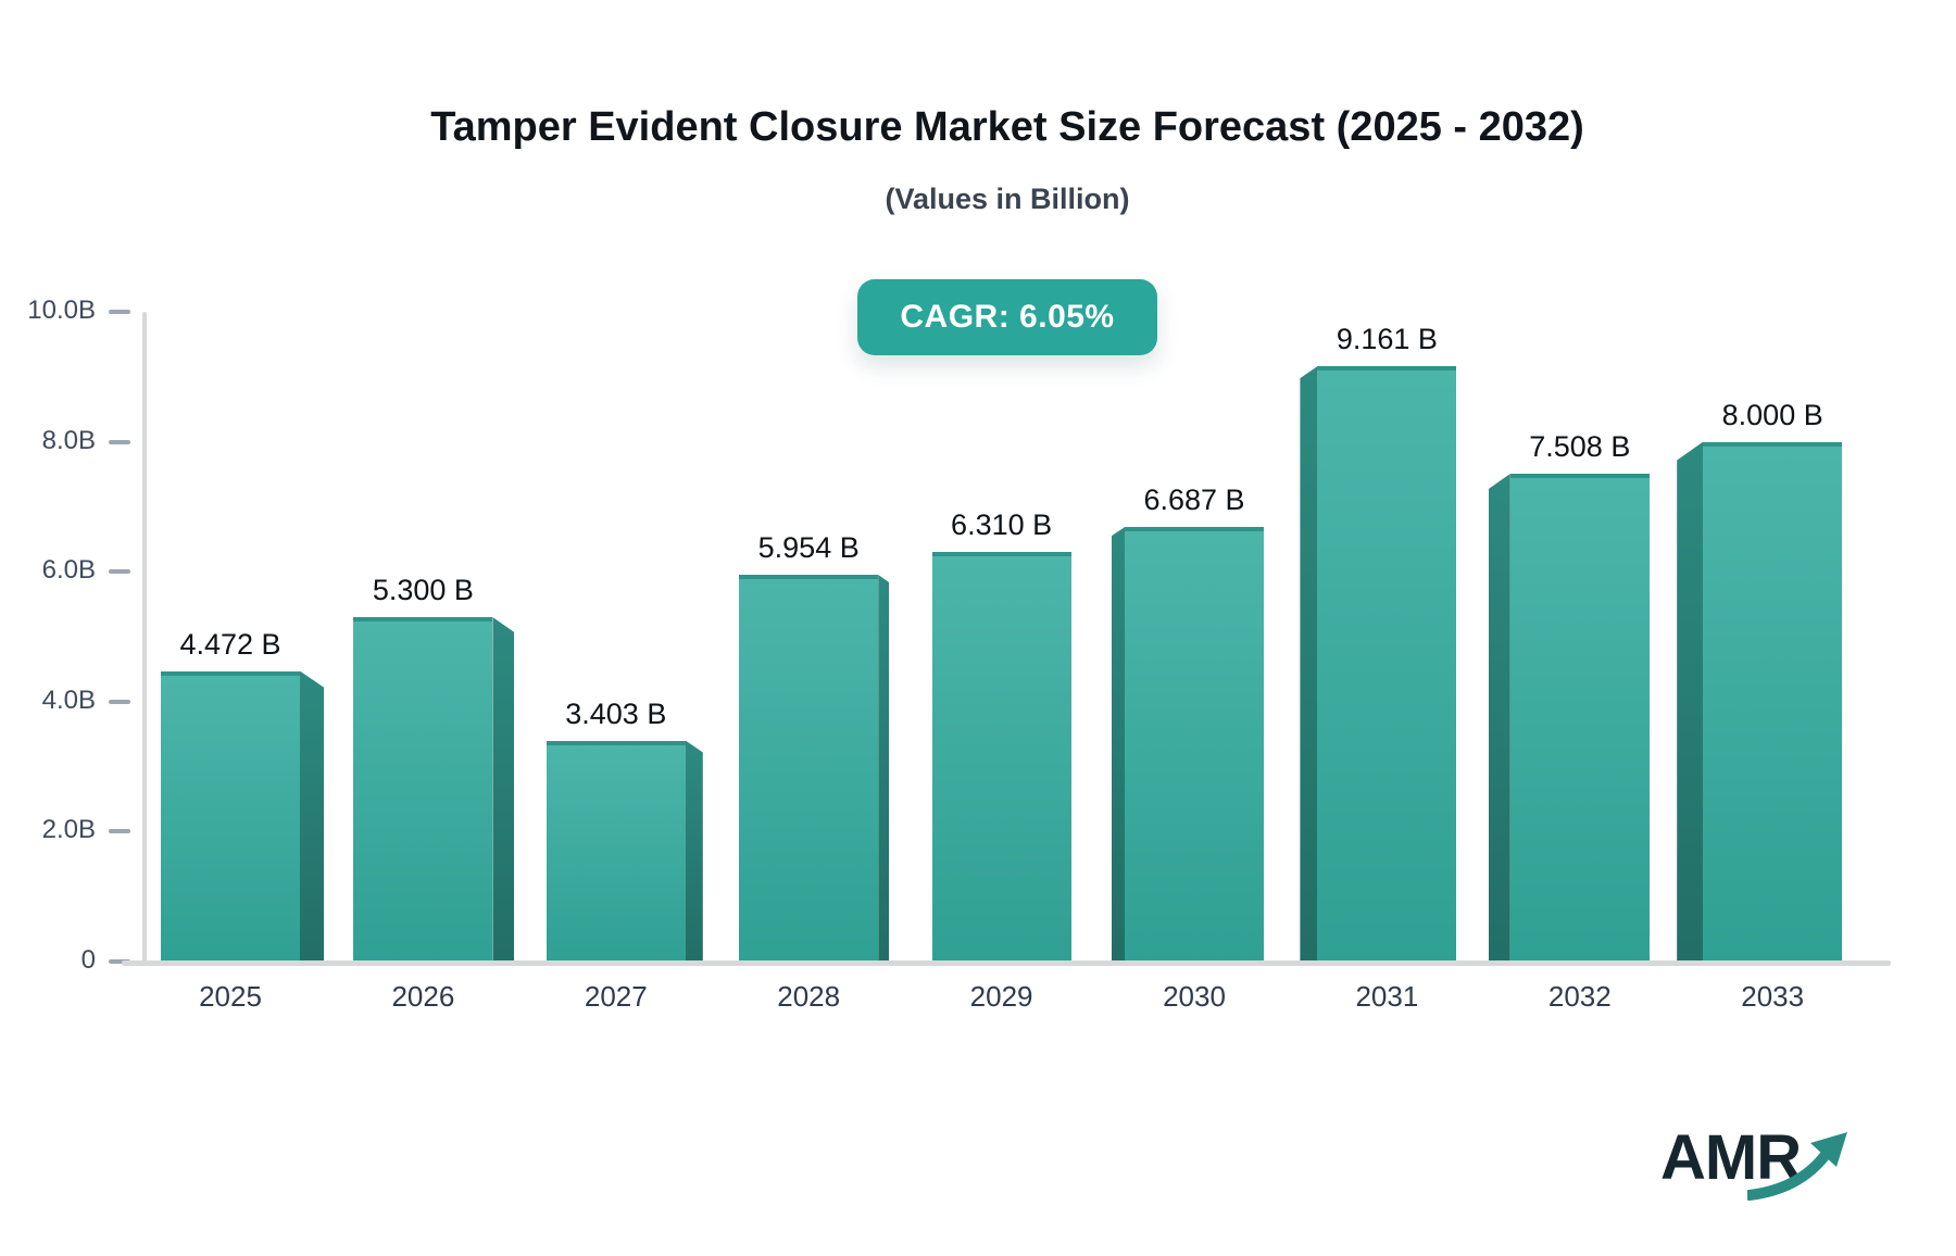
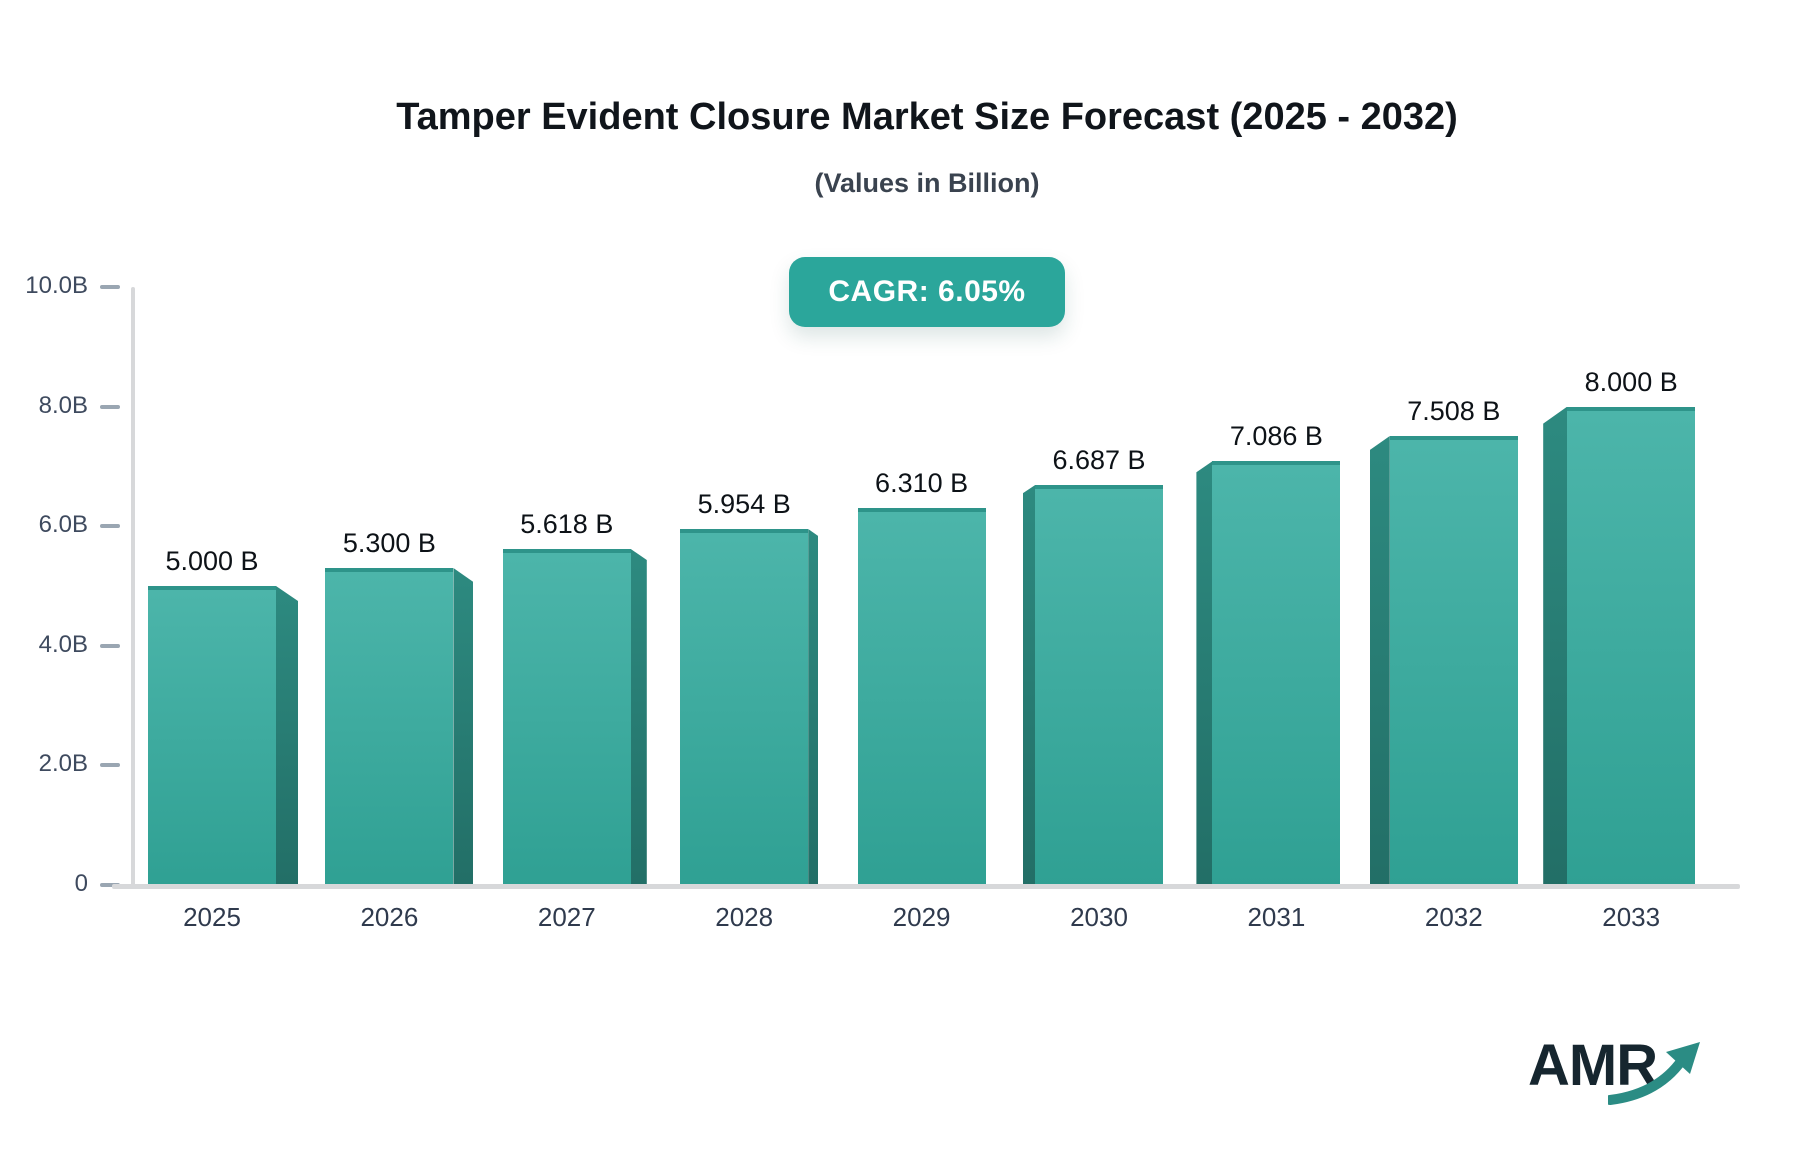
2025: 4.472 -> 5.000
2027: 3.403 -> 5.618
2031: 9.161 -> 7.086
